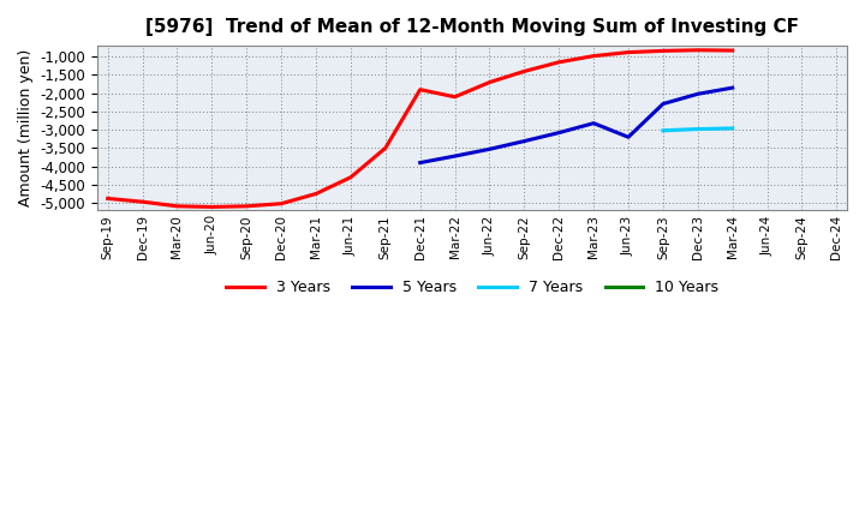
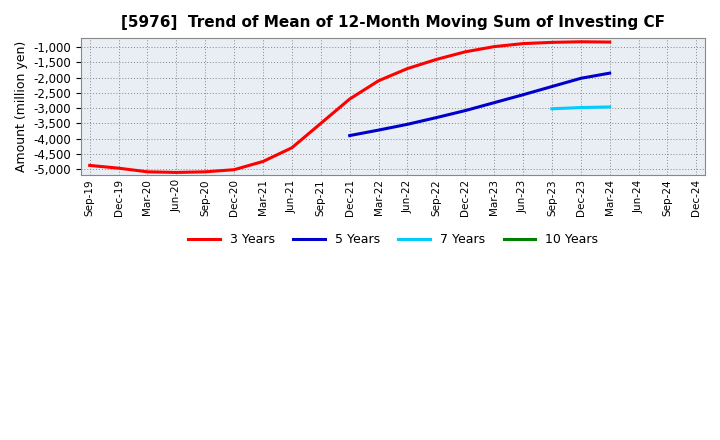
3 Years/Dec-21: -1,900 -> -2,700
5 Years/Jun-23: -3,200 -> -2,560
